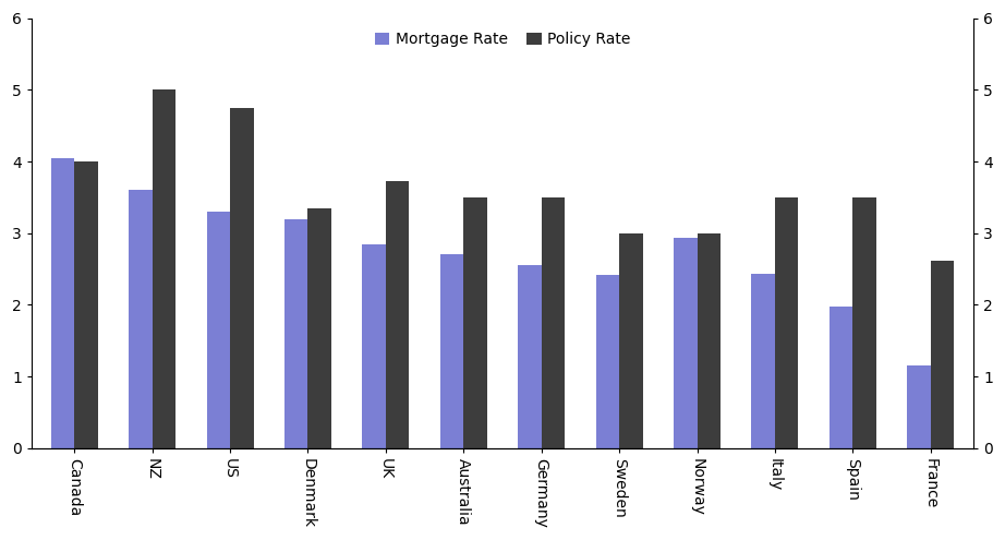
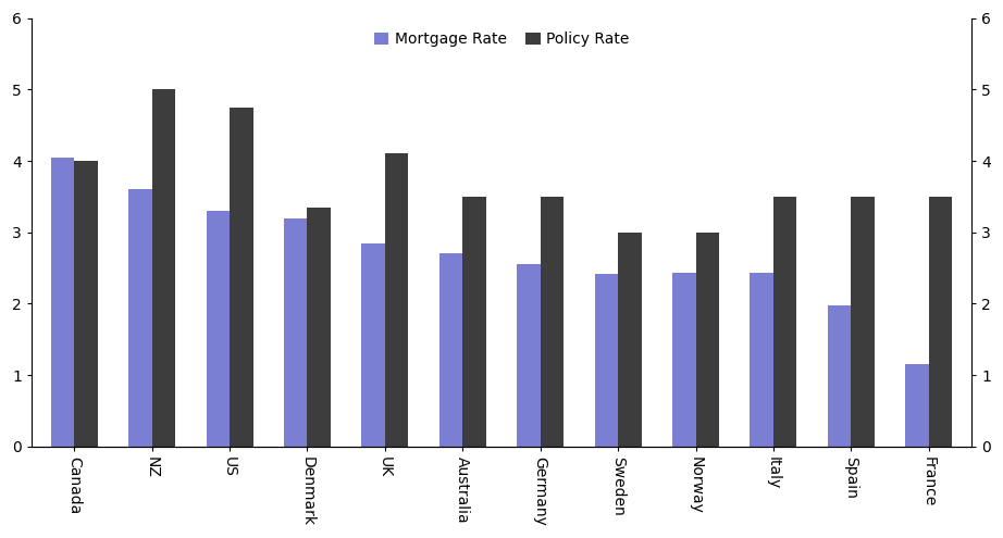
Policy Rate/UK: 3.72 -> 4.10
Mortgage Rate/Norway: 2.94 -> 2.43
Policy Rate/France: 2.62 -> 3.50
